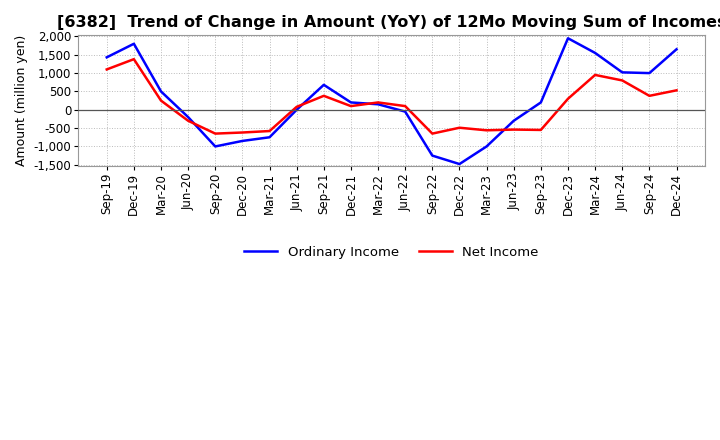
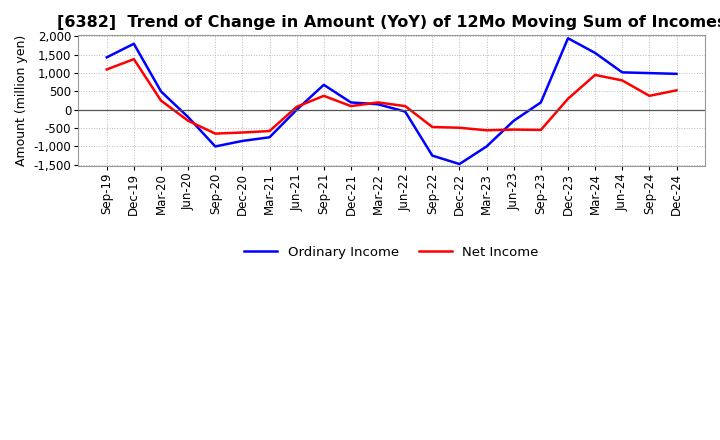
Net Income/Sep-22: -650 -> -470
Ordinary Income/Dec-24: 1,650 -> 980
